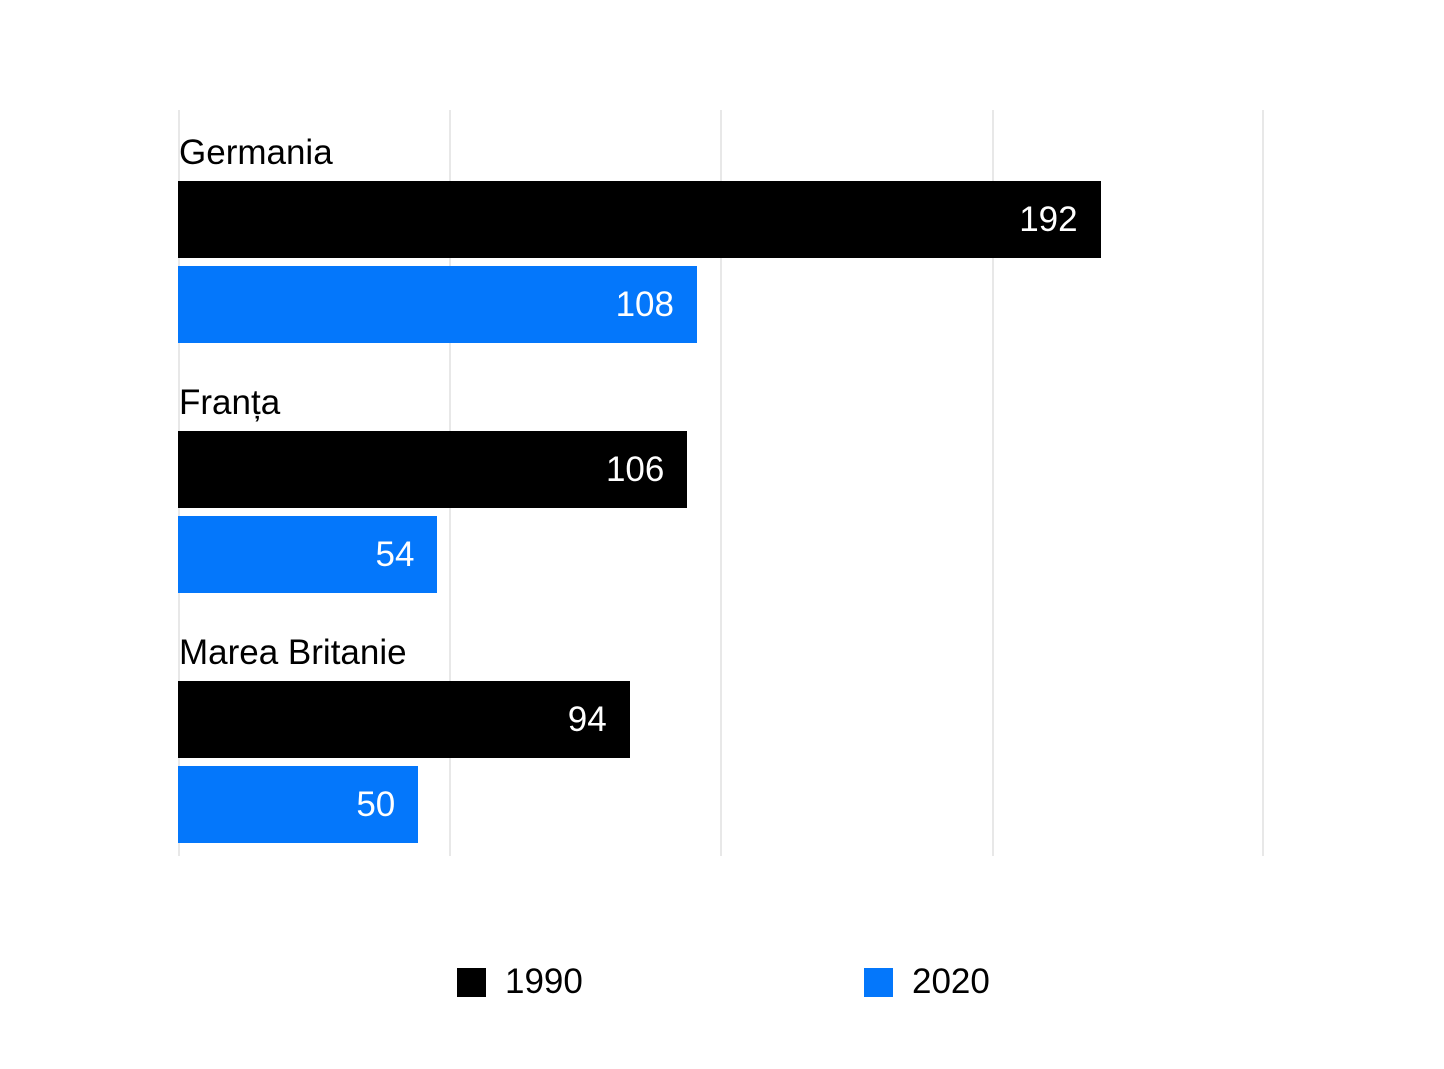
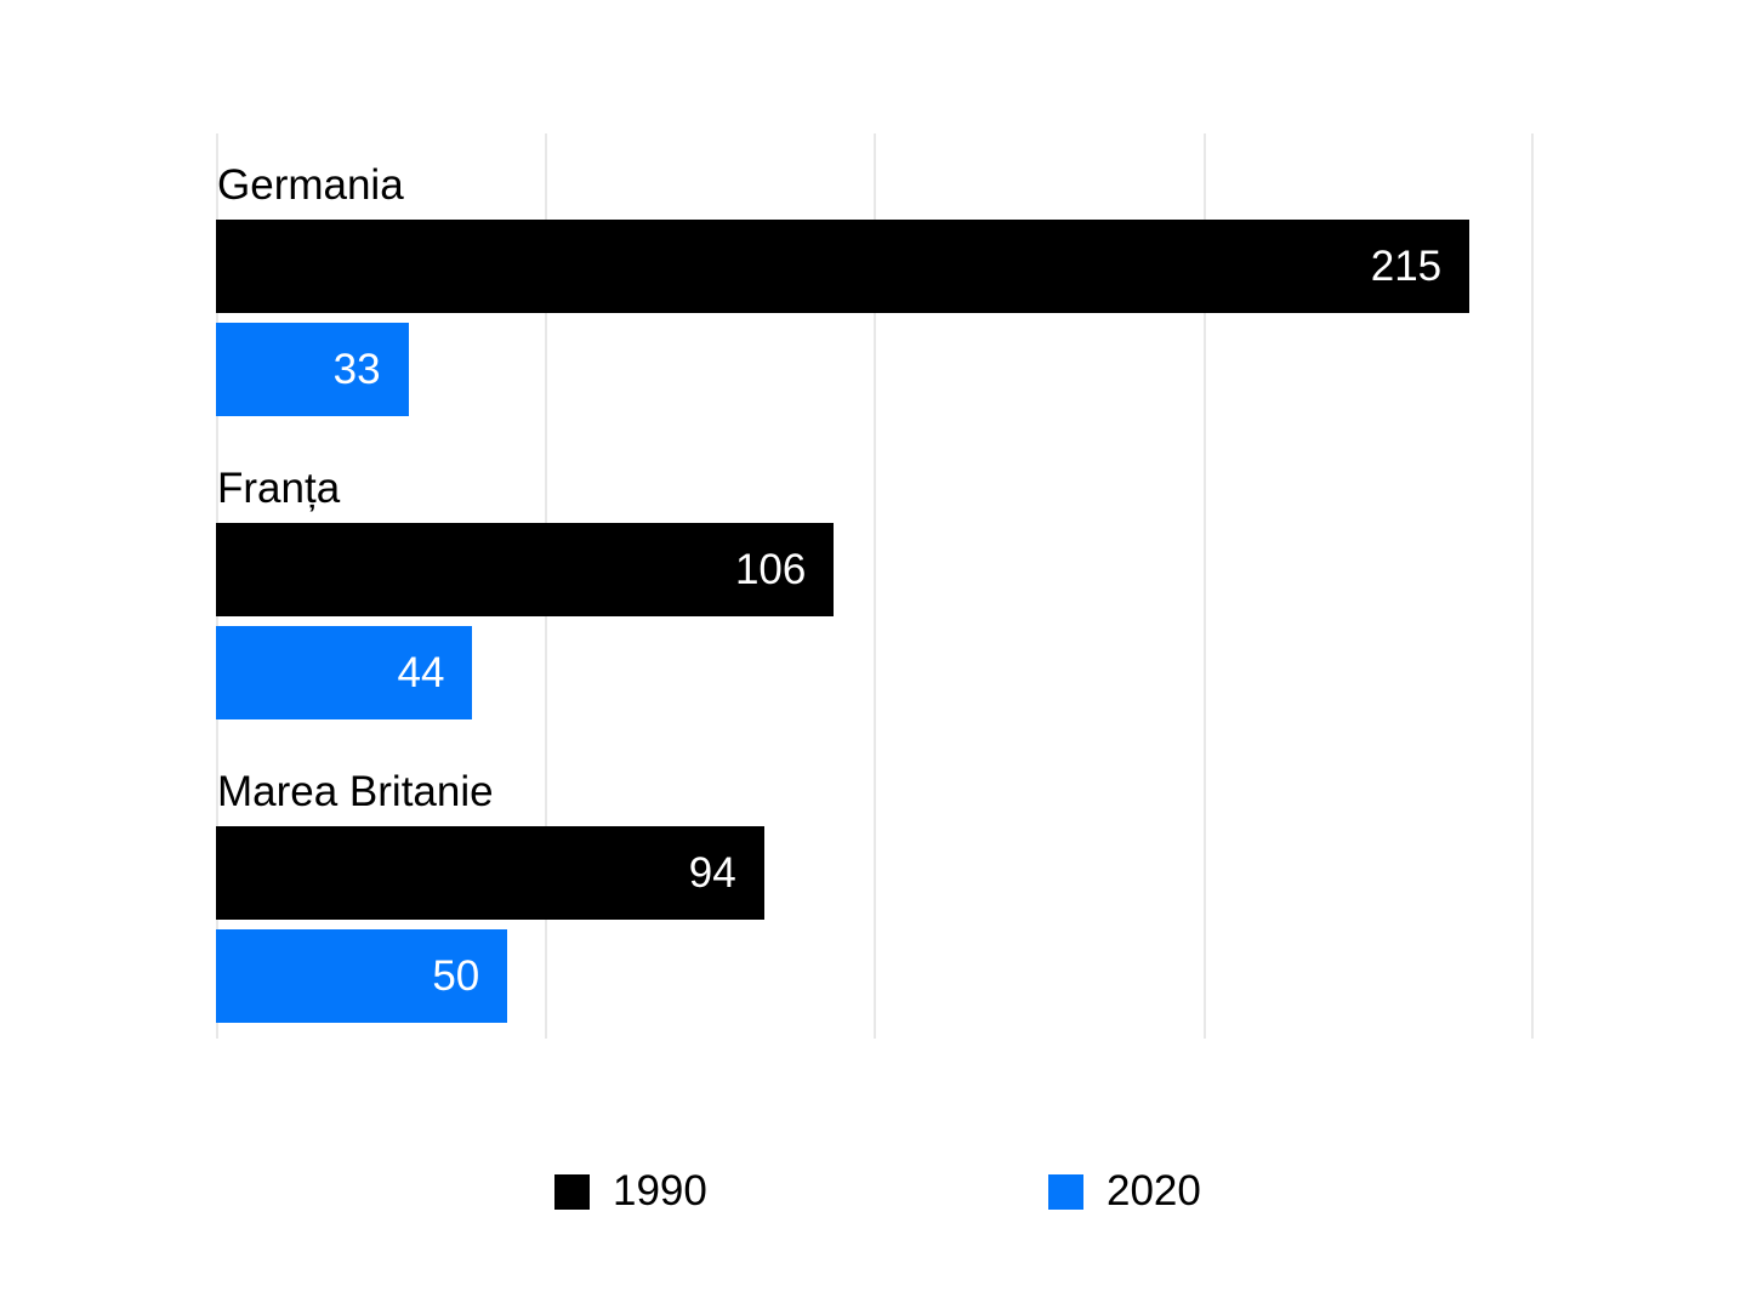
1990/Germania: 192 -> 215
2020/Germania: 108 -> 33
2020/Franța: 54 -> 44
